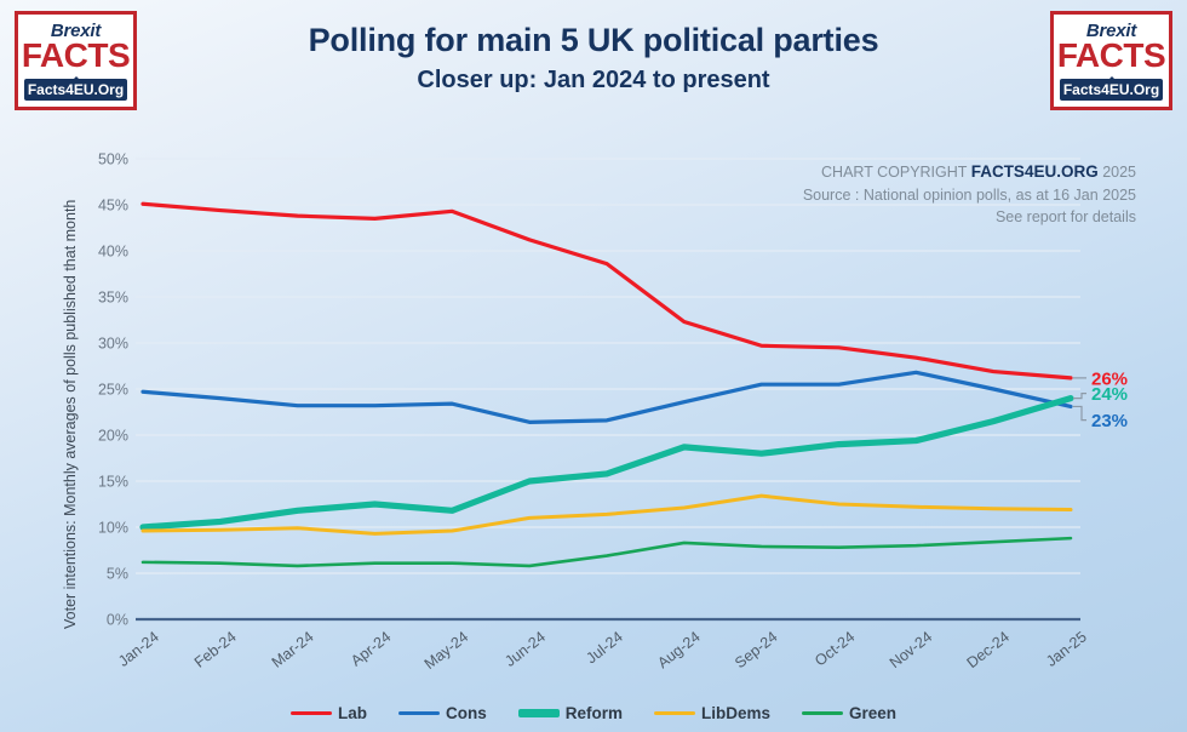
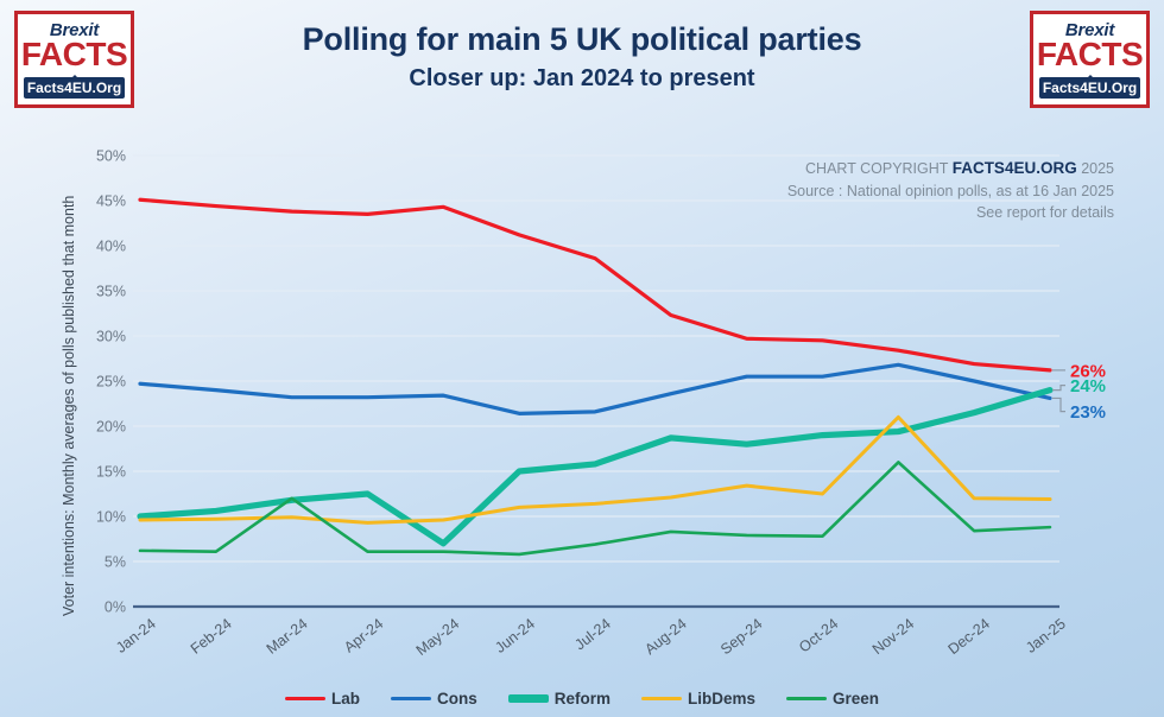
Green/Mar-24: 6% -> 12%
Reform/May-24: 12% -> 7%
LibDems/Nov-24: 12% -> 21%
Green/Nov-24: 8% -> 16%
